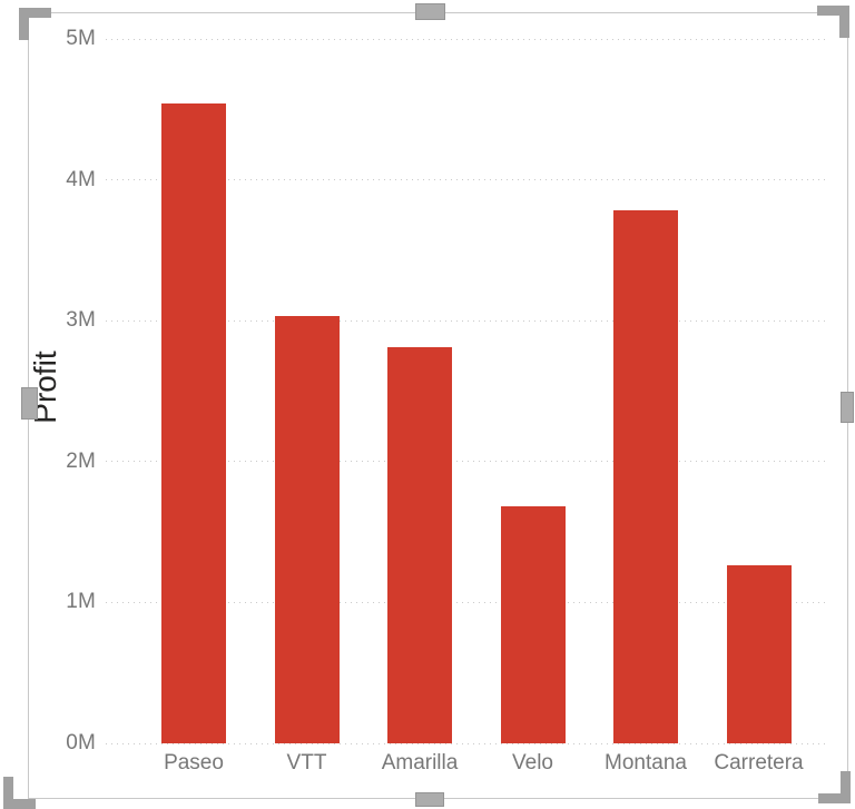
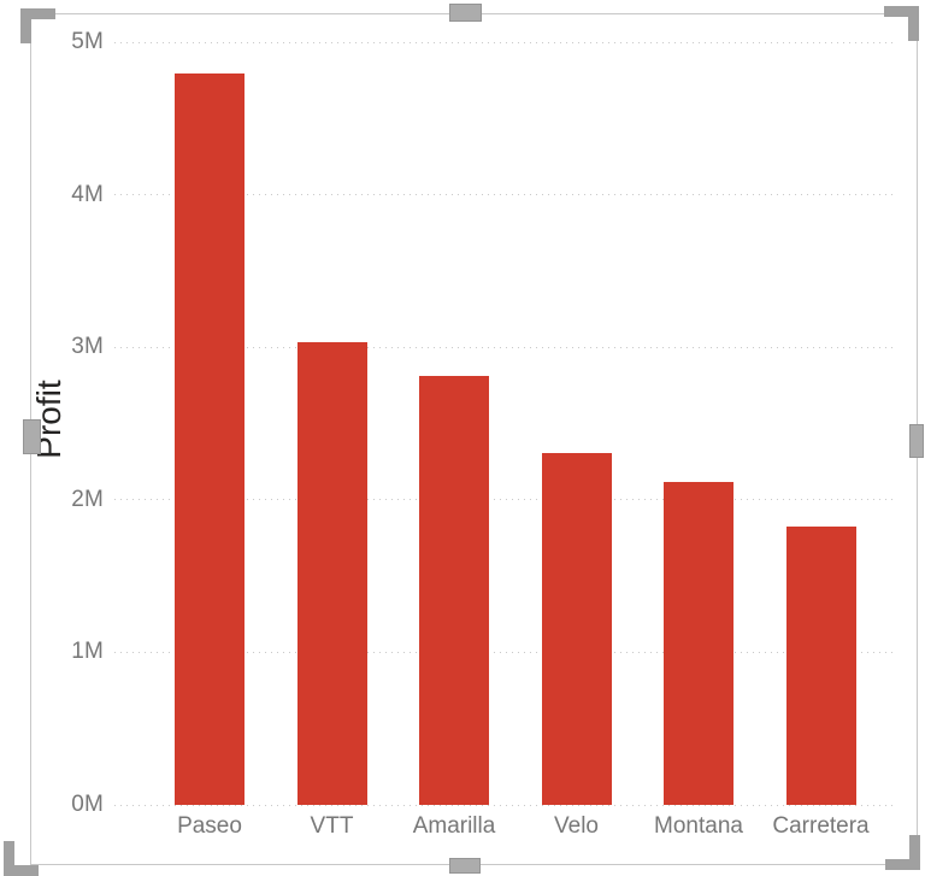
Paseo: 4.54M -> 4.80M
Velo: 1.68M -> 2.31M
Montana: 3.78M -> 2.11M
Carretera: 1.26M -> 1.83M
